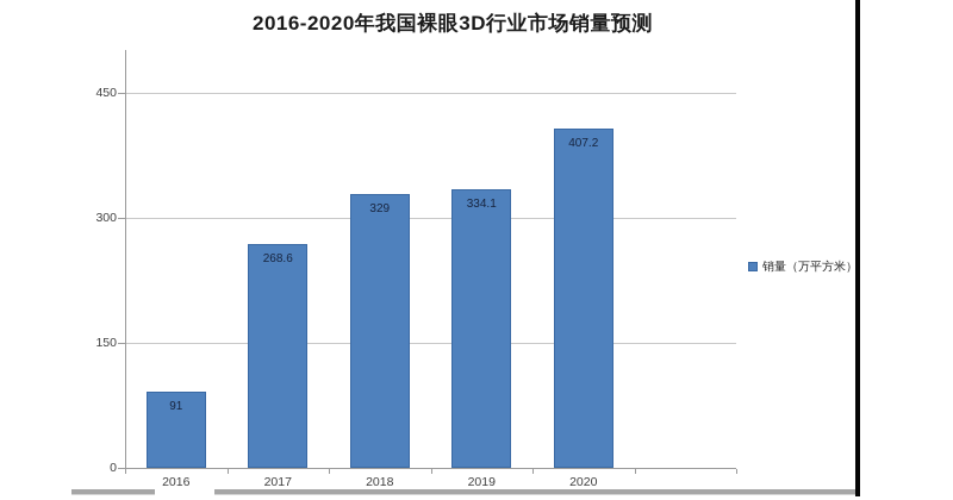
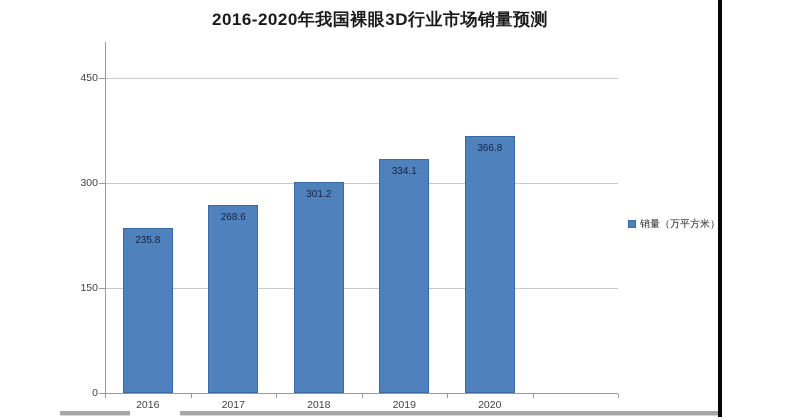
2016: 91 -> 235.8
2018: 329 -> 301.2
2020: 407.2 -> 366.8
